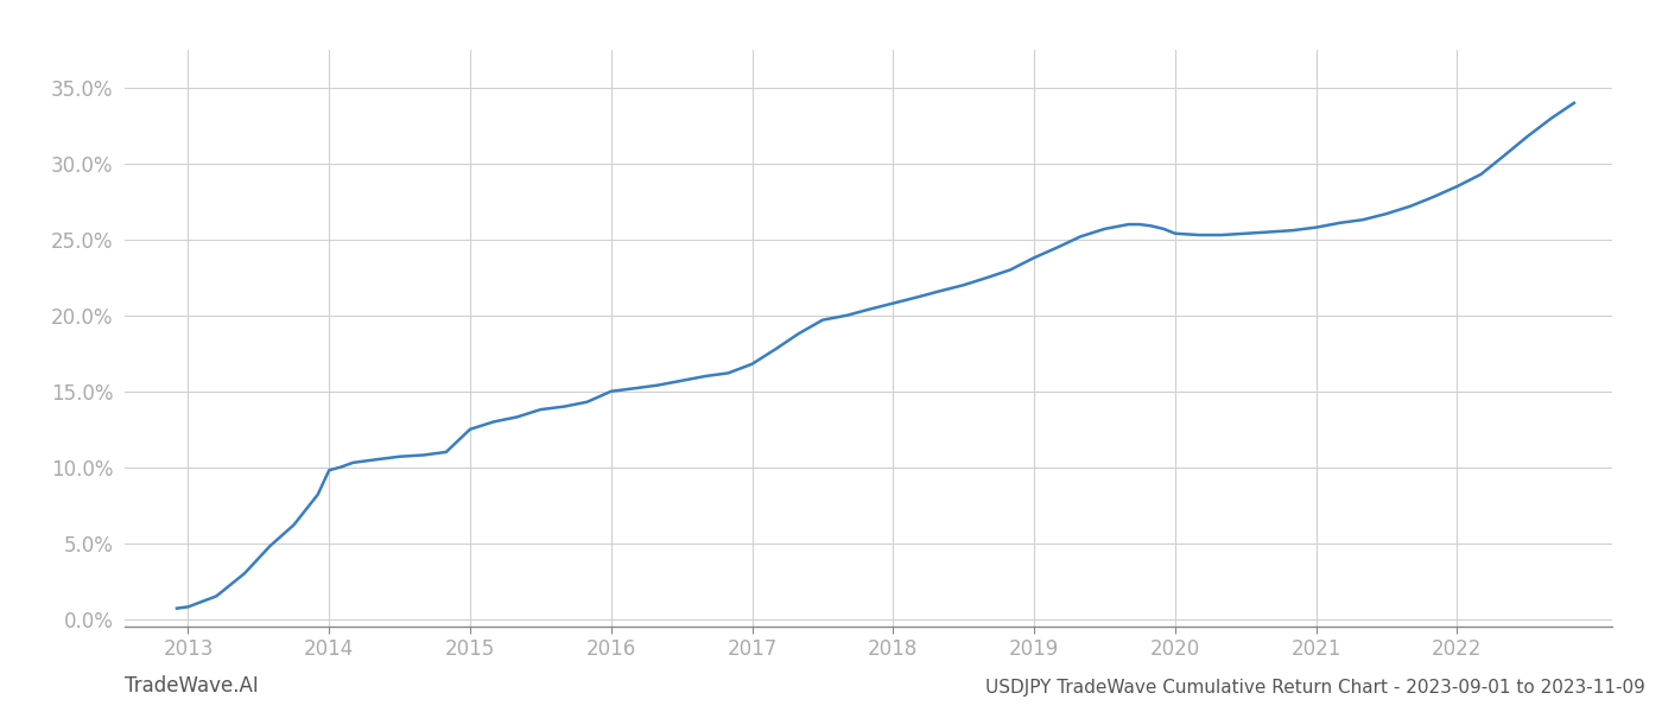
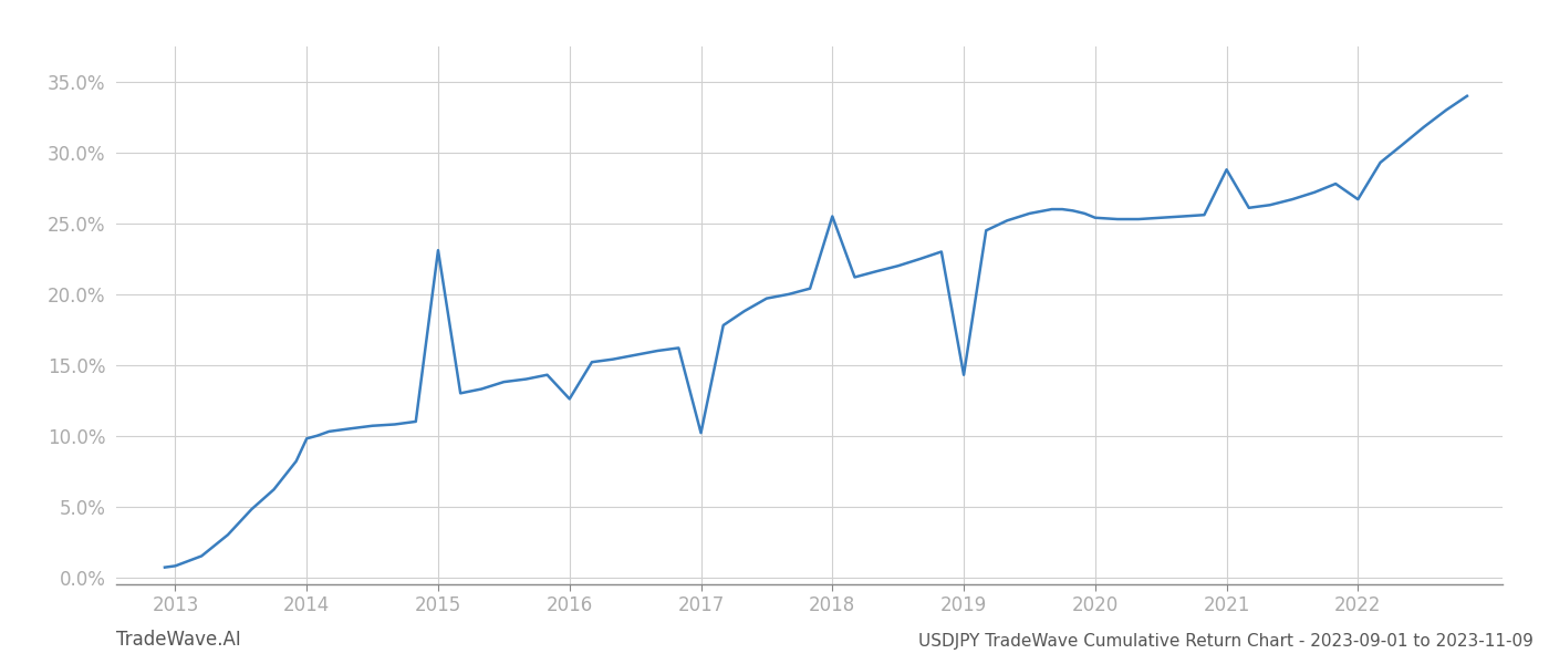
2015: 12.5% -> 23.1%
2016: 15.0% -> 12.6%
2017: 16.8% -> 10.2%
2018: 20.8% -> 25.5%
2019: 23.8% -> 14.3%
2021: 25.8% -> 28.8%
2022: 28.5% -> 26.7%
